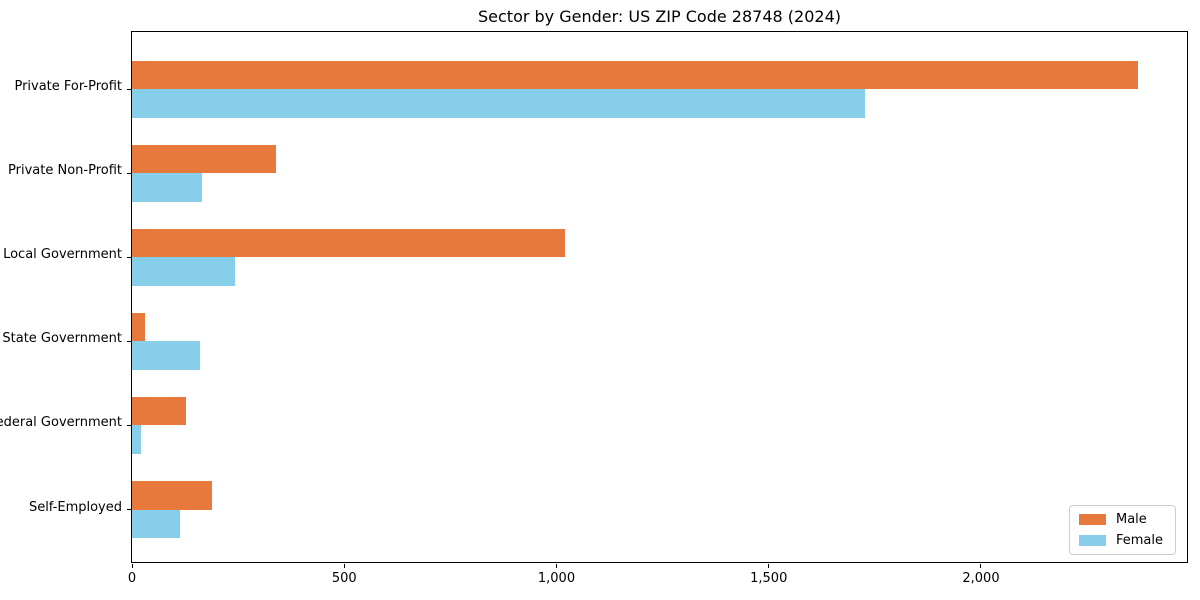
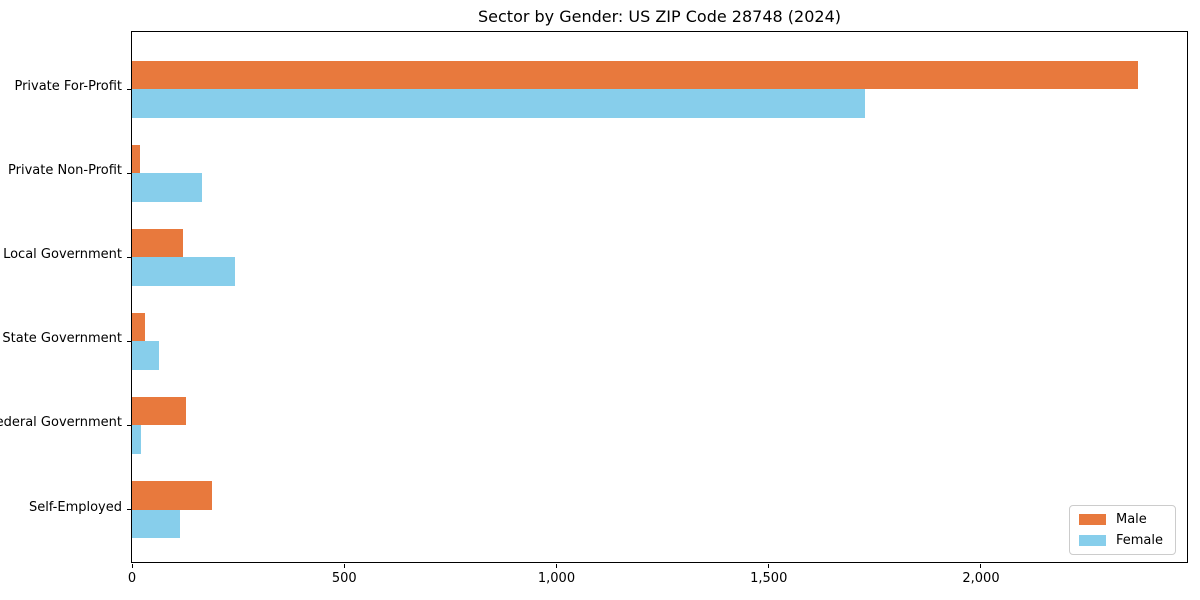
Male/Private Non-Profit: 340 -> 20
Male/Local Government: 1020 -> 120
Female/State Government: 160 -> 60
